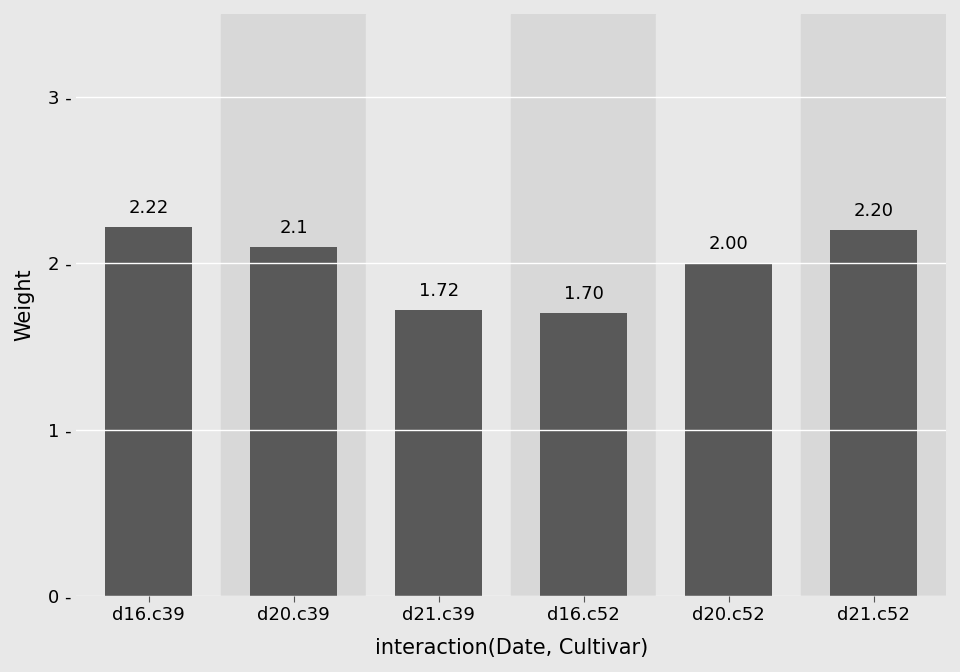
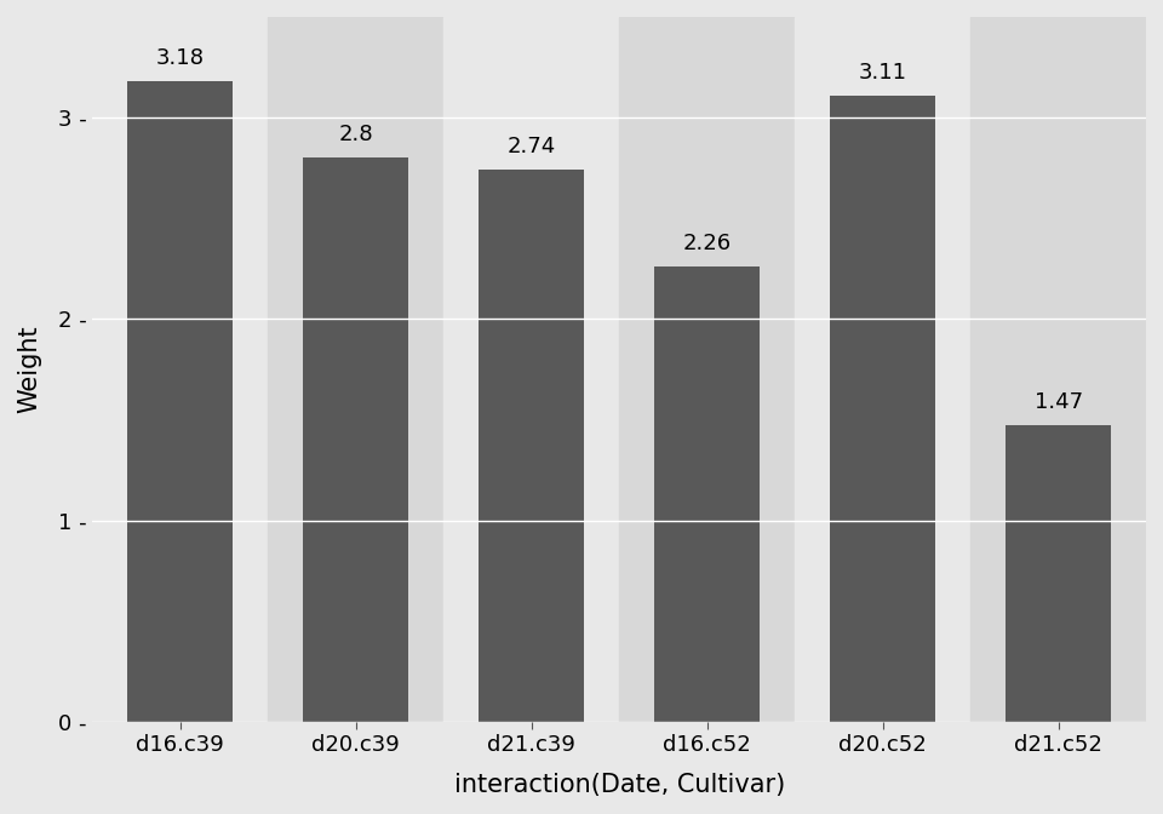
d16.c39: 2.22 -> 3.18
d20.c39: 2.1 -> 2.8
d21.c39: 1.72 -> 2.74
d16.c52: 1.70 -> 2.26
d20.c52: 2.00 -> 3.11
d21.c52: 2.20 -> 1.47
